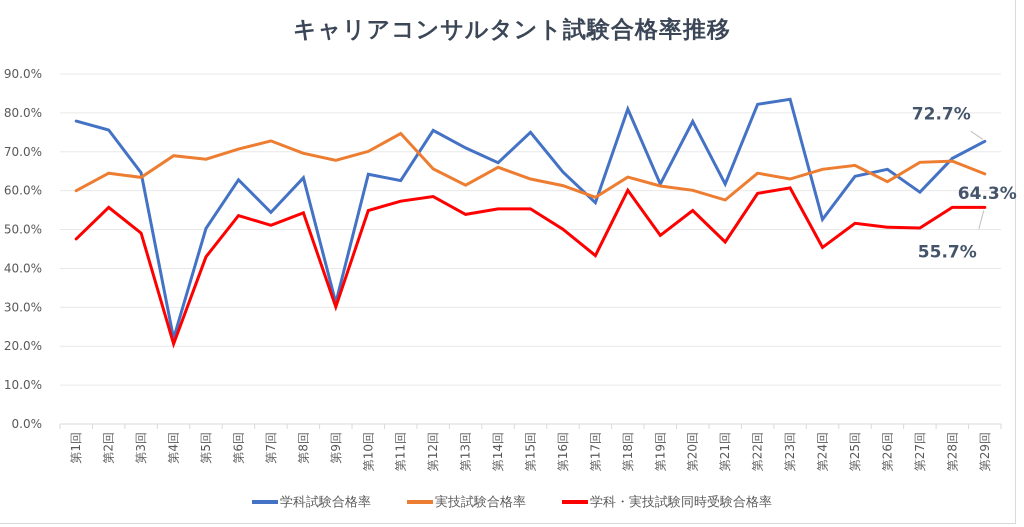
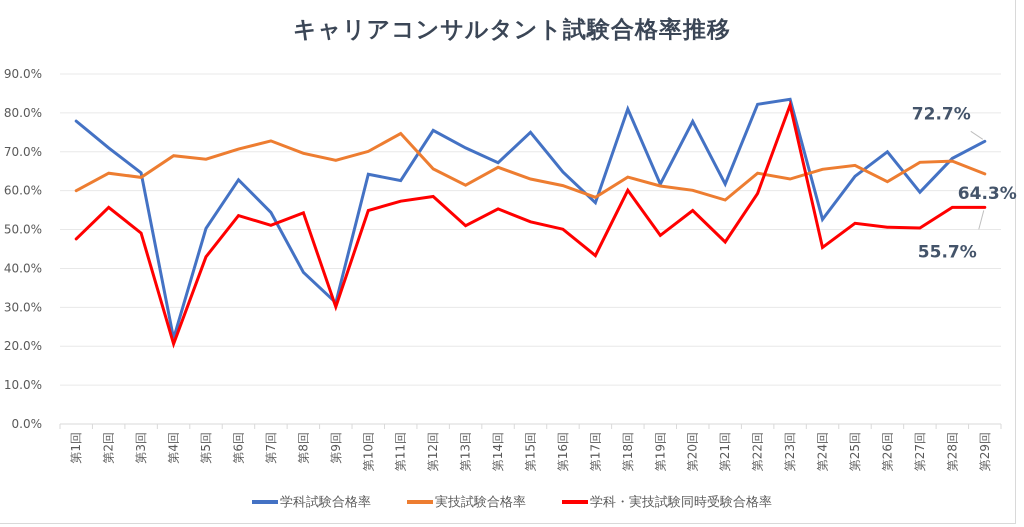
学科試験合格率/第2回: 76% -> 71%
学科試験合格率/第8回: 63% -> 39%
学科・実技試験同時受験合格率/第13回: 54% -> 51%
学科・実技試験同時受験合格率/第15回: 55% -> 52%
学科・実技試験同時受験合格率/第23回: 61% -> 82%
学科試験合格率/第26回: 66% -> 70%
